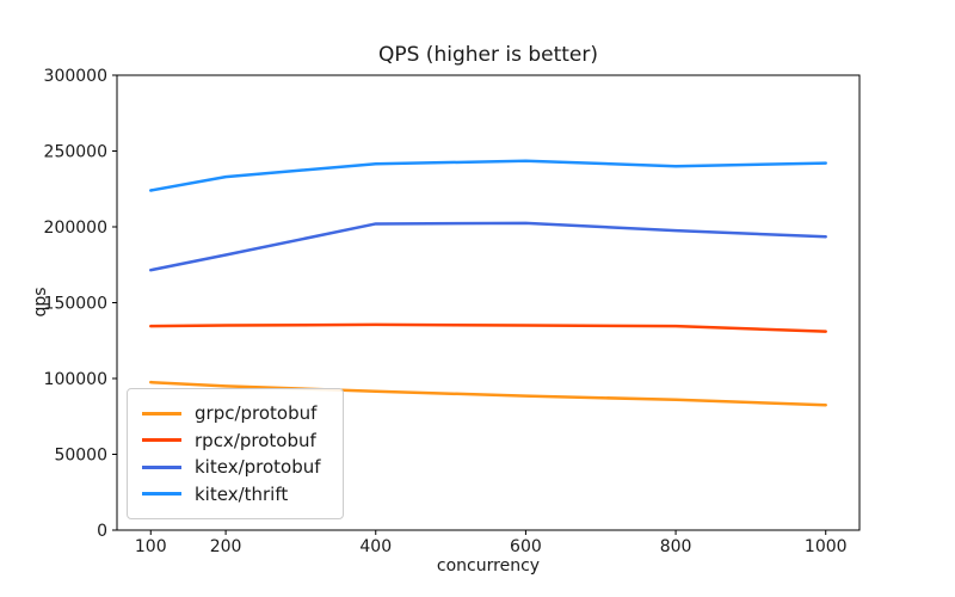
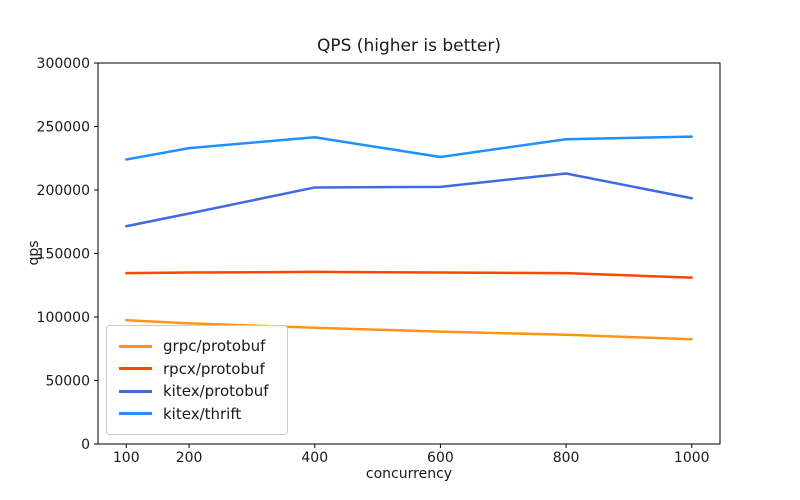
kitex/thrift/600: 244000 -> 226000
kitex/protobuf/800: 198000 -> 213000
